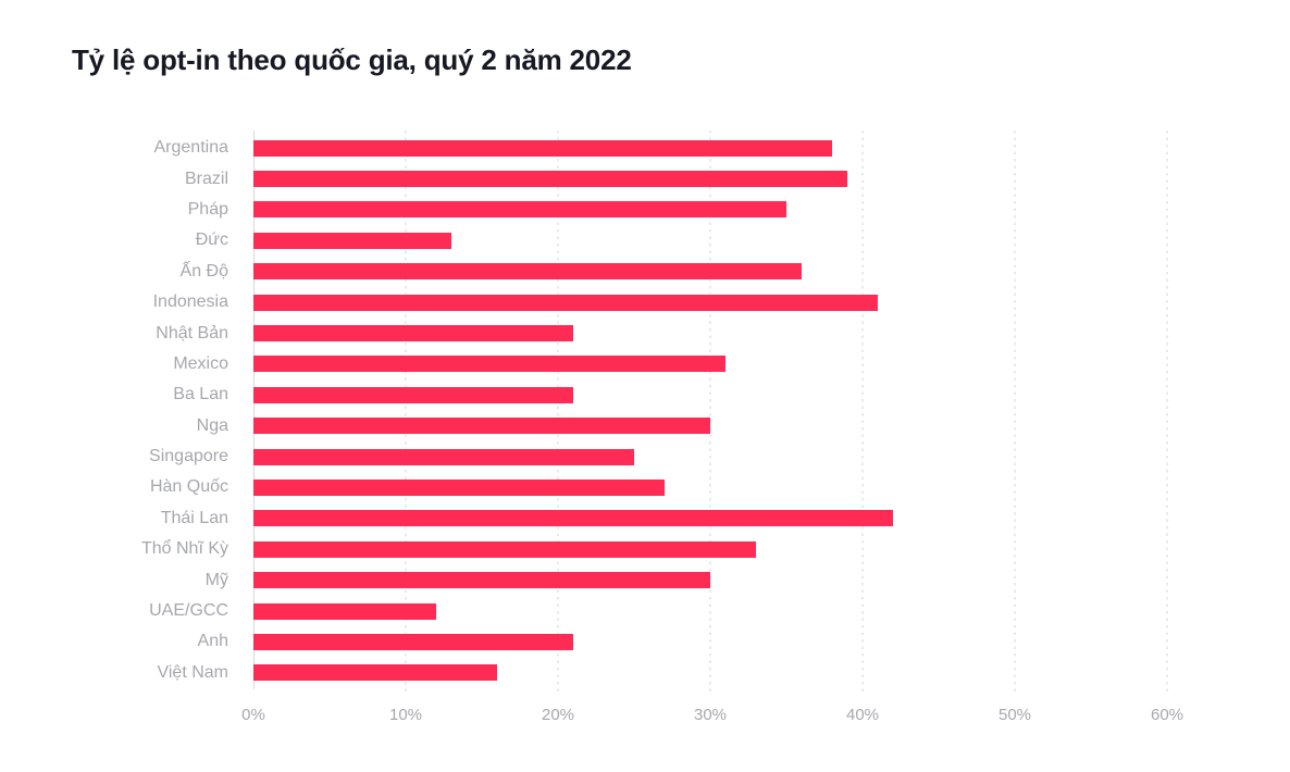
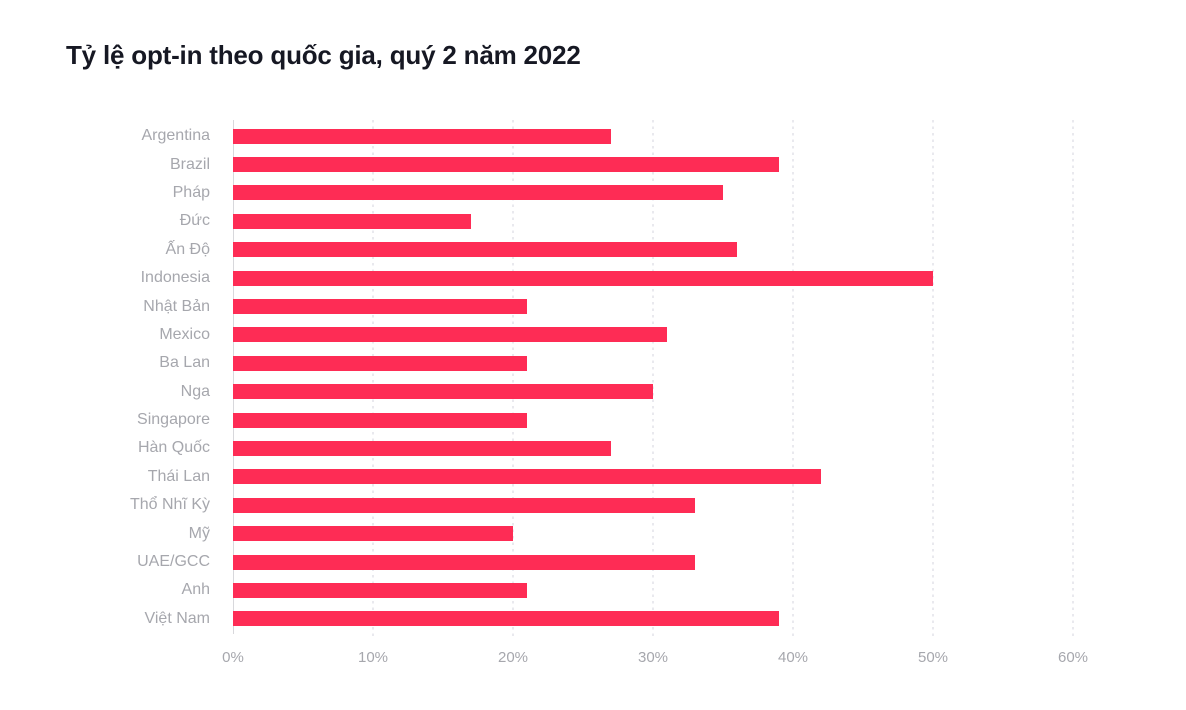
Argentina: 38% -> 27%
Đức: 13% -> 17%
Indonesia: 41% -> 50%
Singapore: 25% -> 21%
Mỹ: 30% -> 20%
UAE/GCC: 12% -> 33%
Việt Nam: 16% -> 39%
